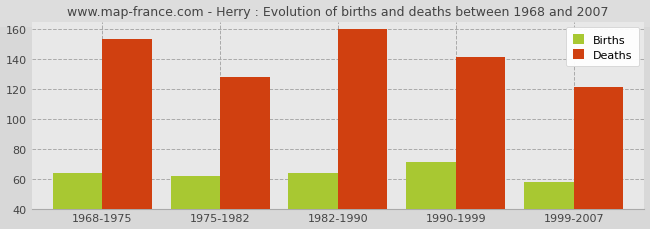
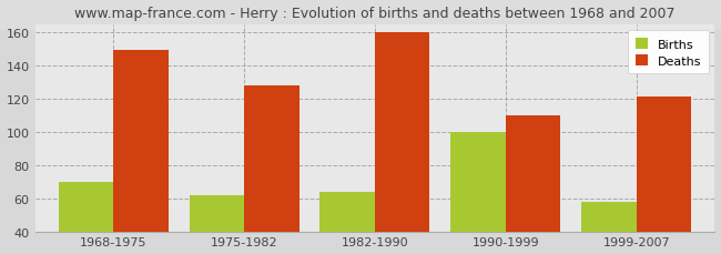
Births/1968-1975: 64 -> 70
Deaths/1968-1975: 153 -> 149
Births/1990-1999: 71 -> 100
Deaths/1990-1999: 141 -> 110
